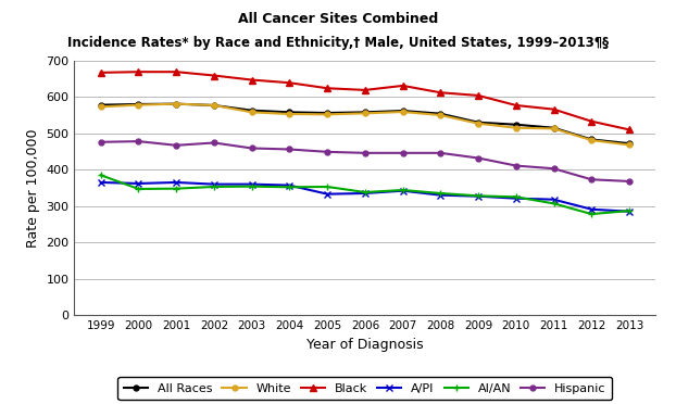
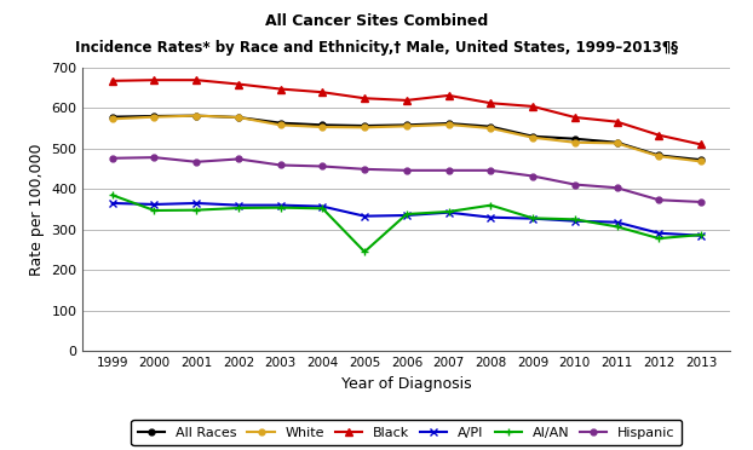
AI/AN/2005: 353 -> 245
AI/AN/2008: 335 -> 360
